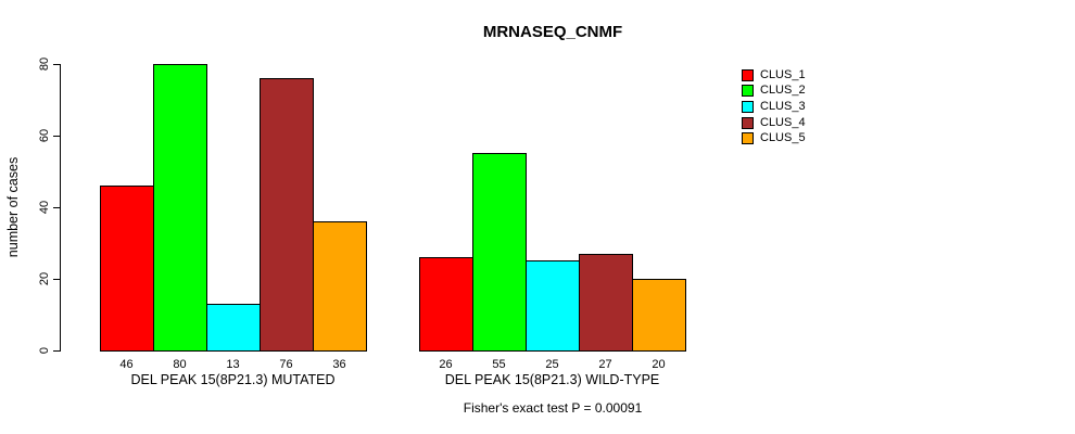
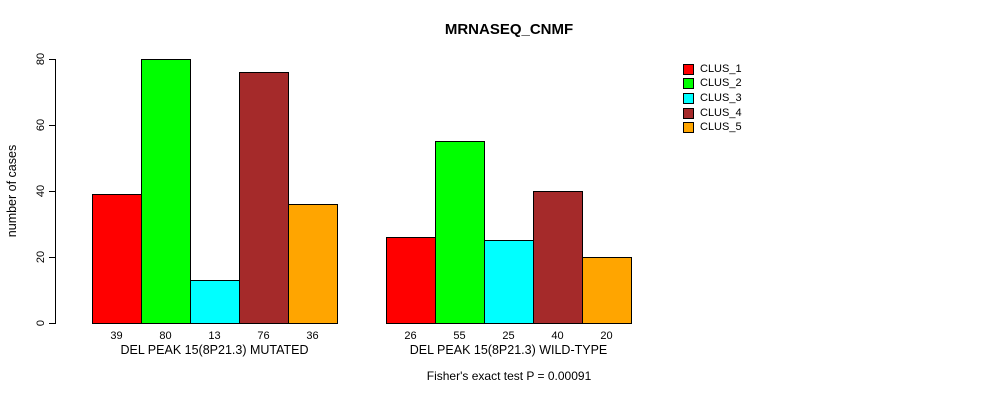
CLUS_1/DEL PEAK 15(8P21.3) MUTATED: 46 -> 39
CLUS_4/DEL PEAK 15(8P21.3) WILD-TYPE: 27 -> 40
